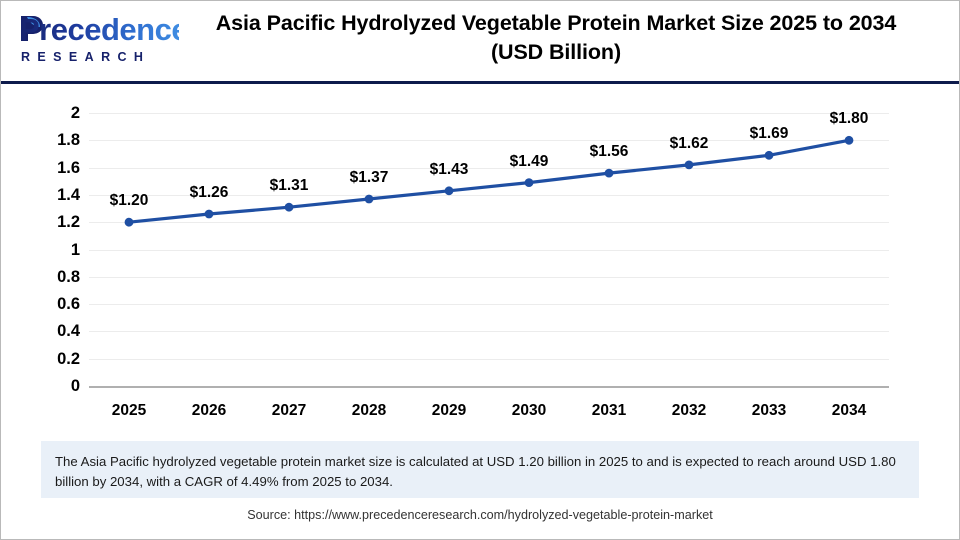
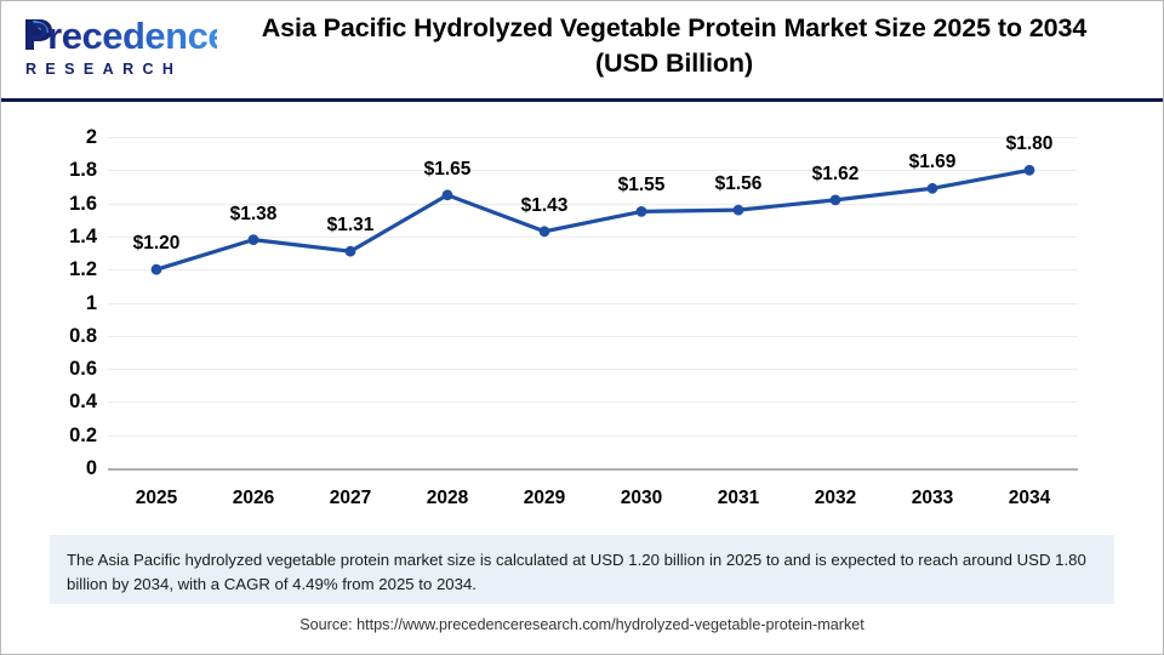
2026: $1.26 -> $1.38
2028: $1.37 -> $1.65
2030: $1.49 -> $1.55
